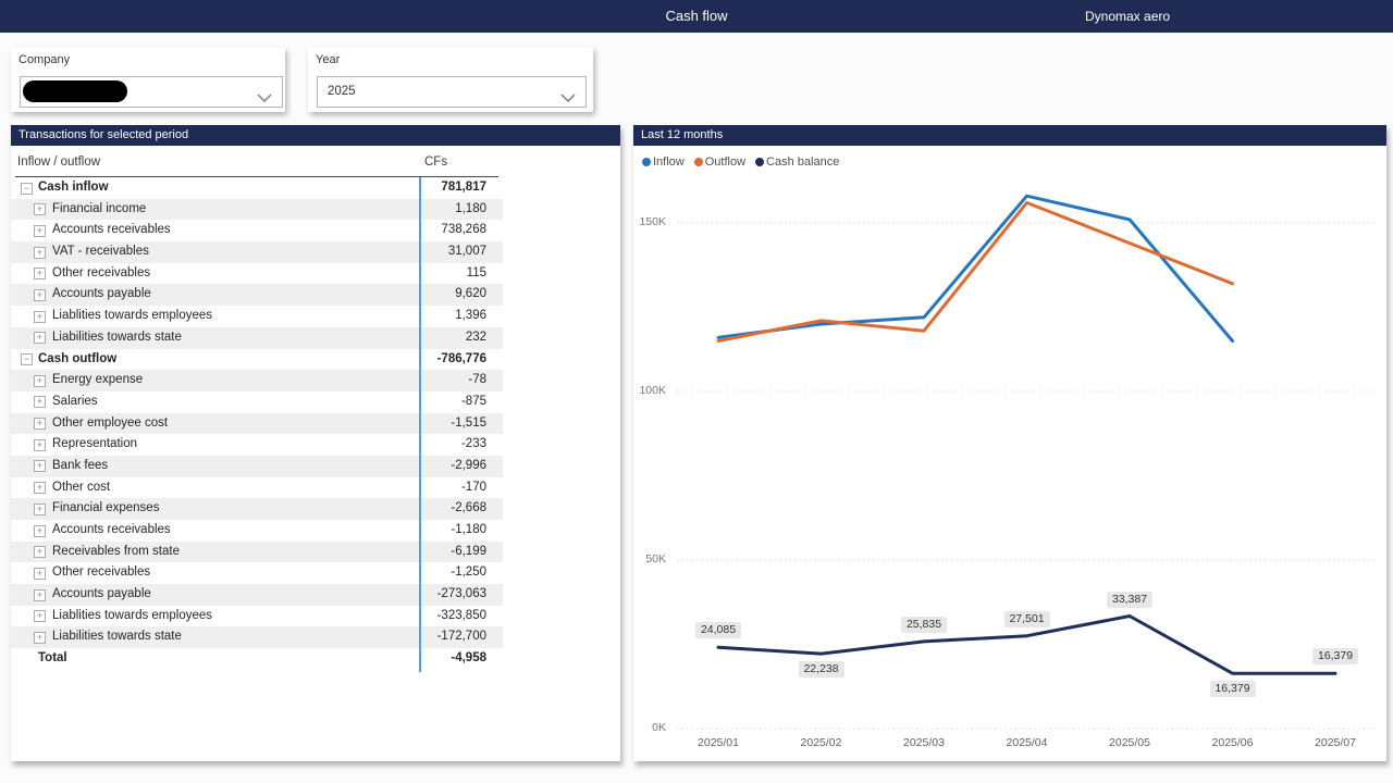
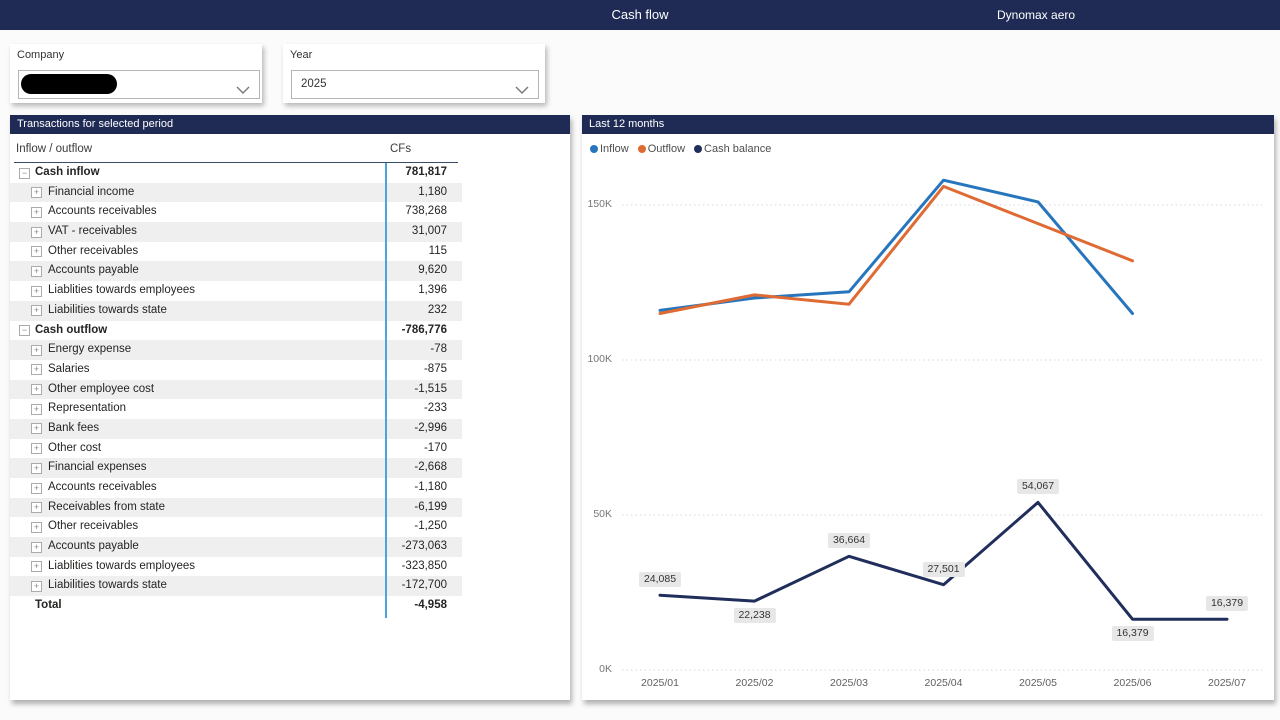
Cash balance/2025/03: 25,835 -> 36,664
Cash balance/2025/05: 33,387 -> 54,067
